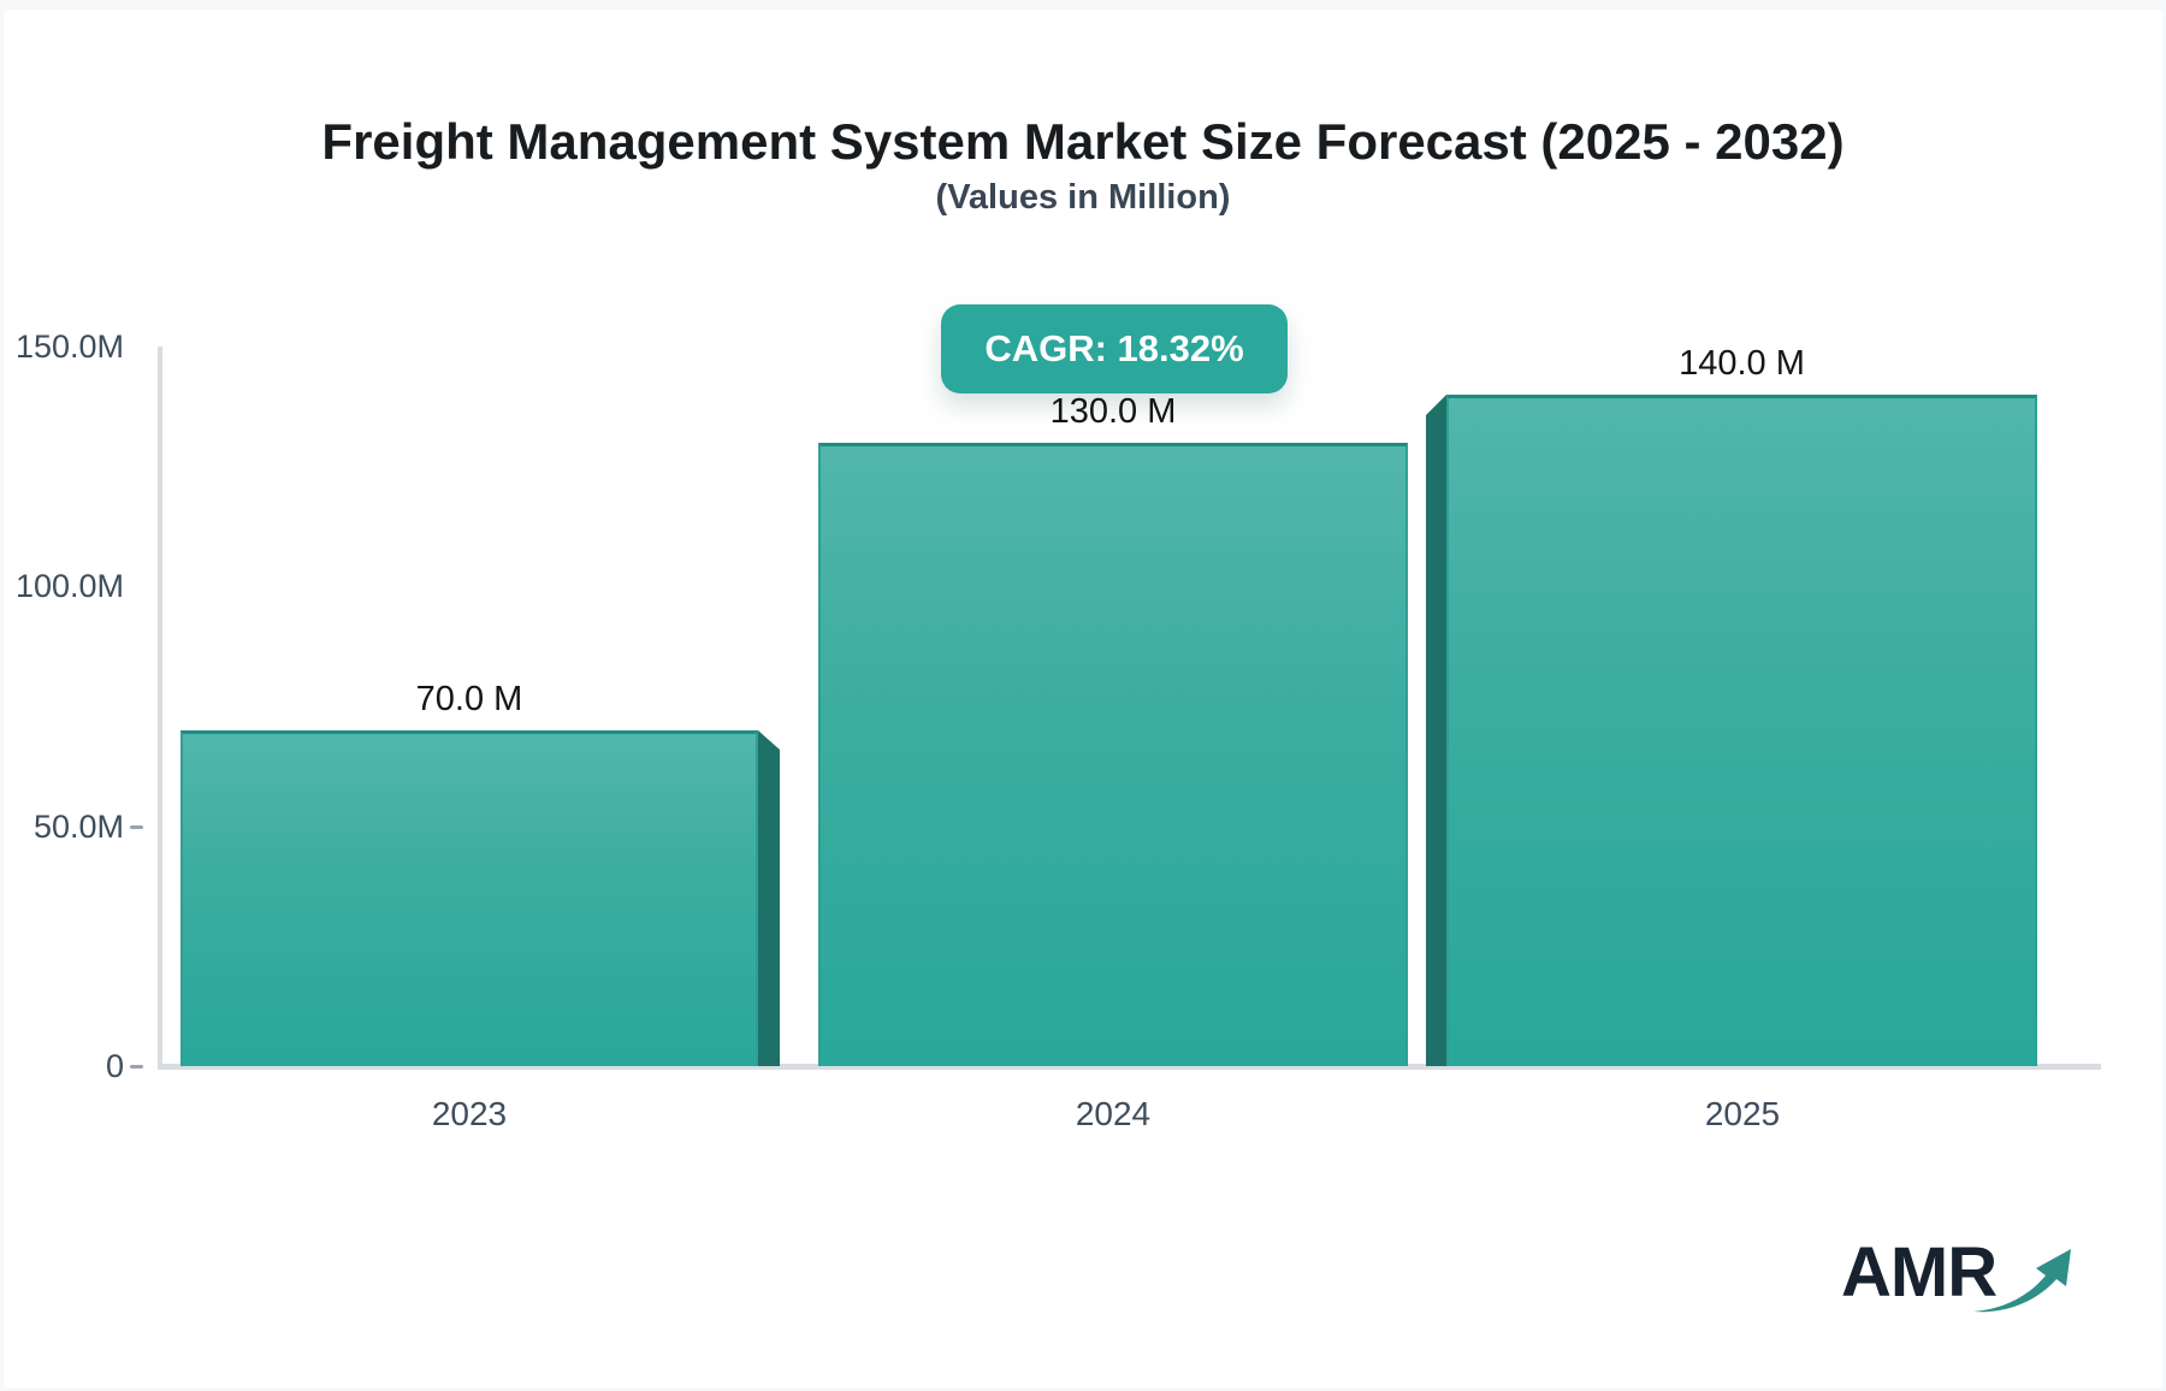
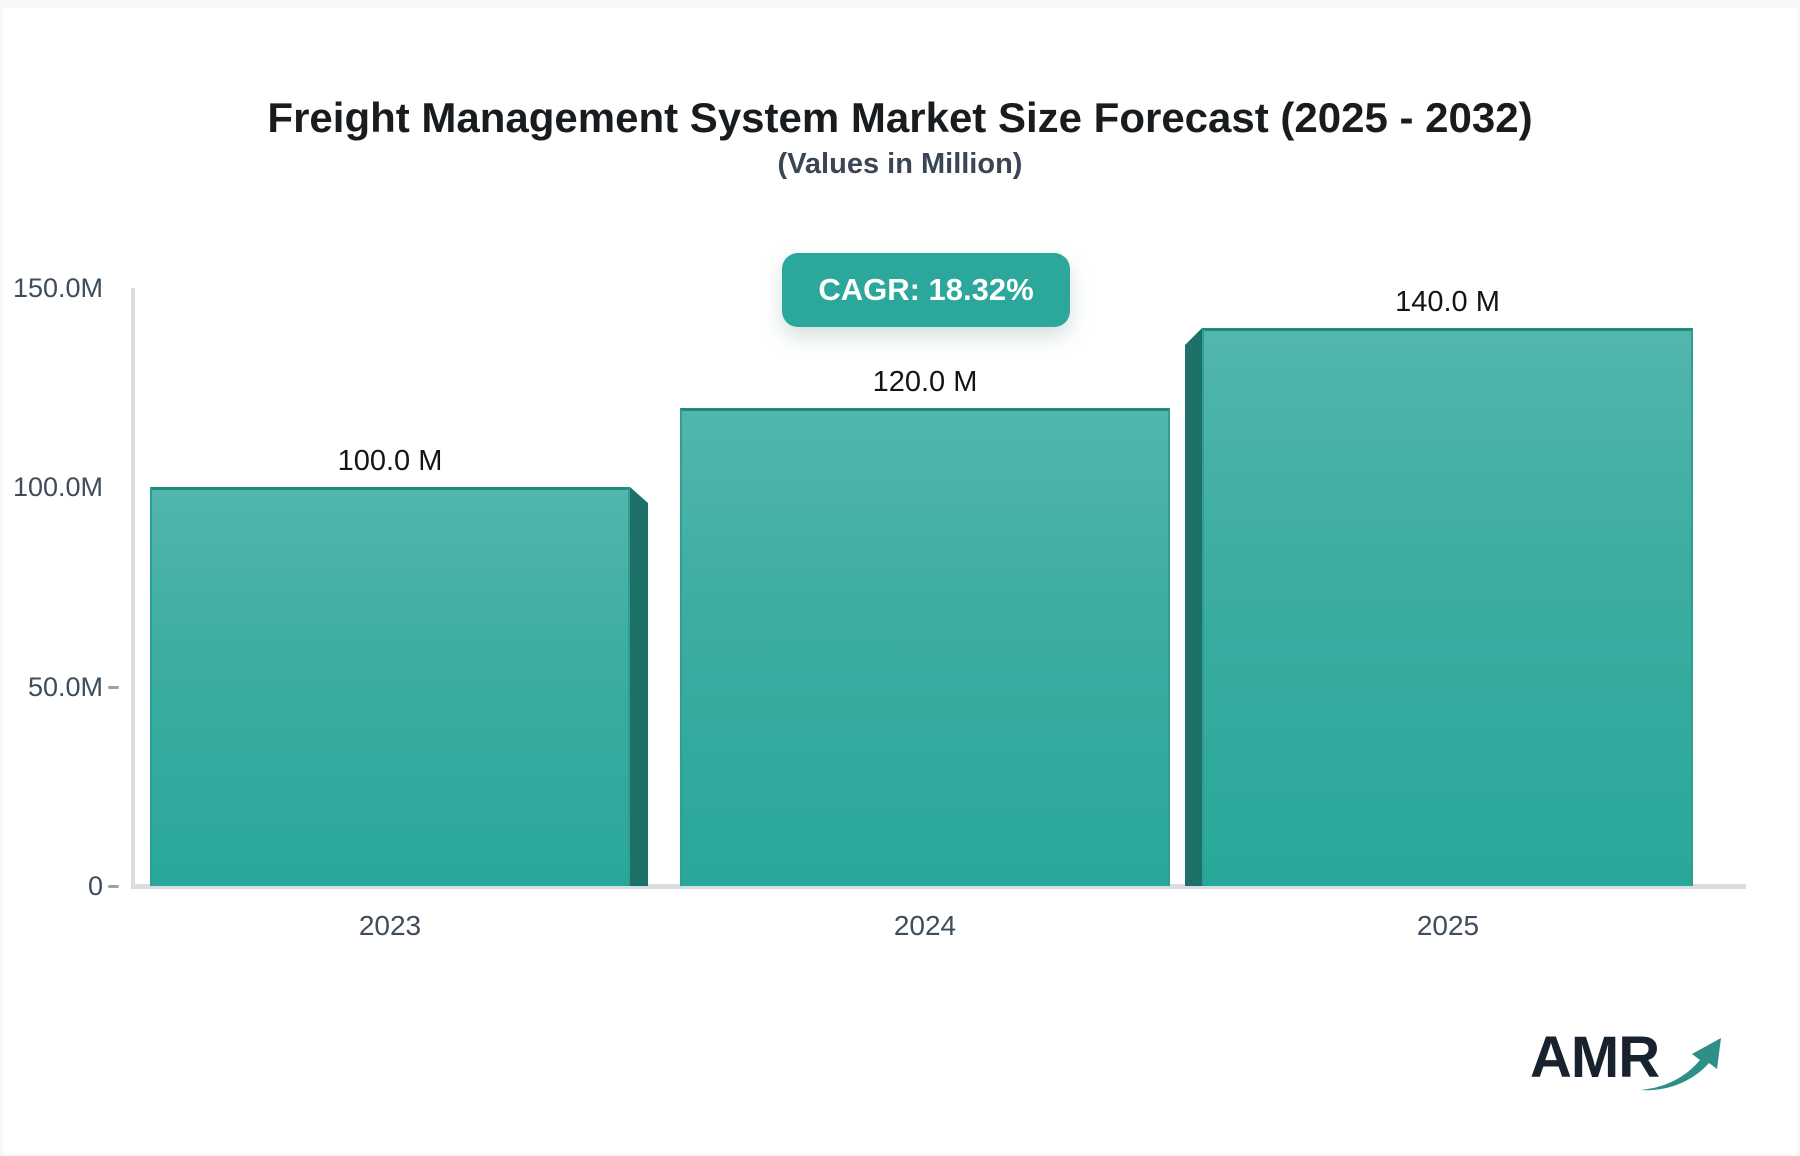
2023: 70.0 -> 100.0
2024: 130.0 -> 120.0
